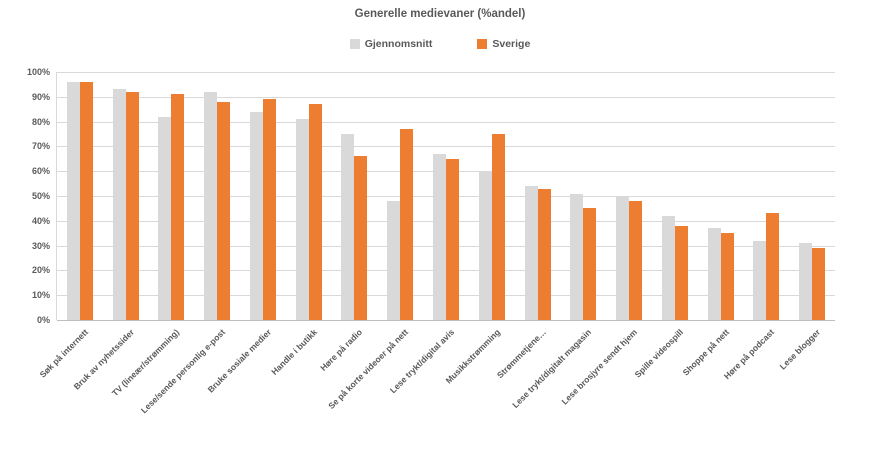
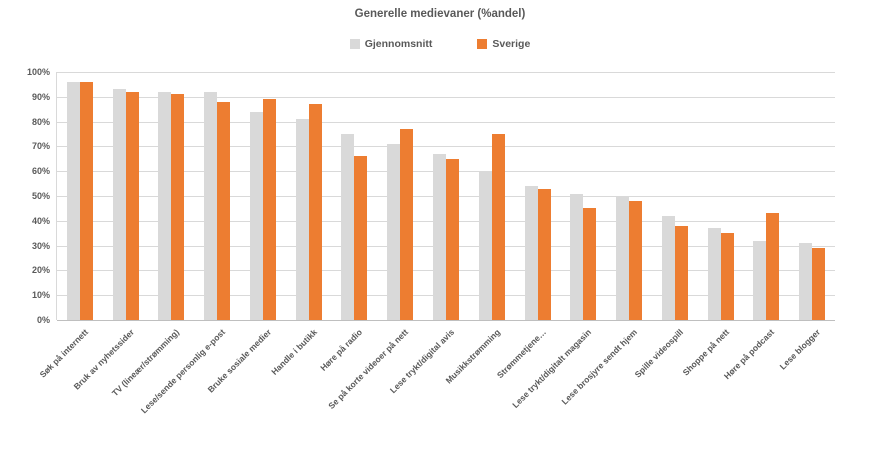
Gjennomsnitt/TV (lineær/strømming): 82% -> 92%
Gjennomsnitt/Se på korte videoer på nett: 48% -> 71%
